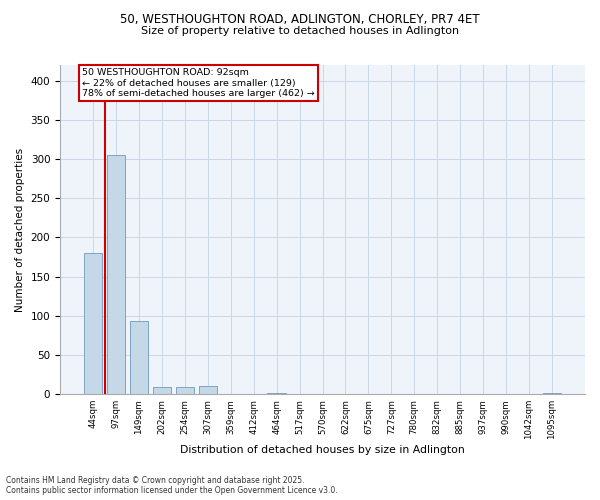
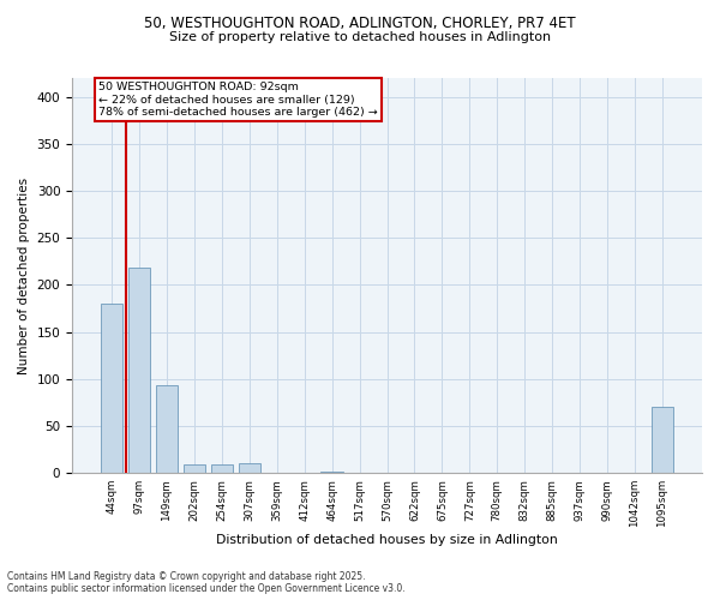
97sqm: 305 -> 218
1095sqm: 1 -> 70
